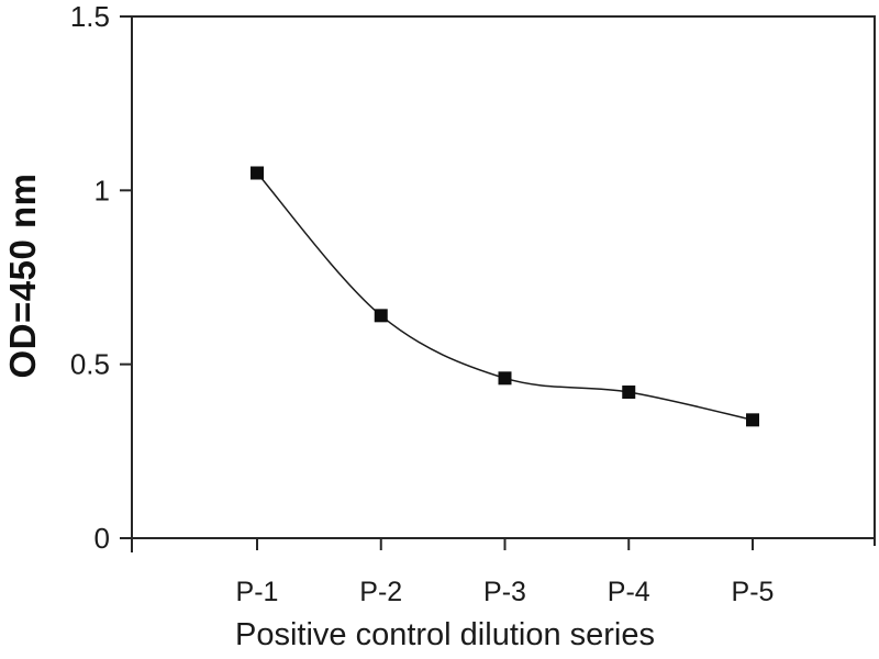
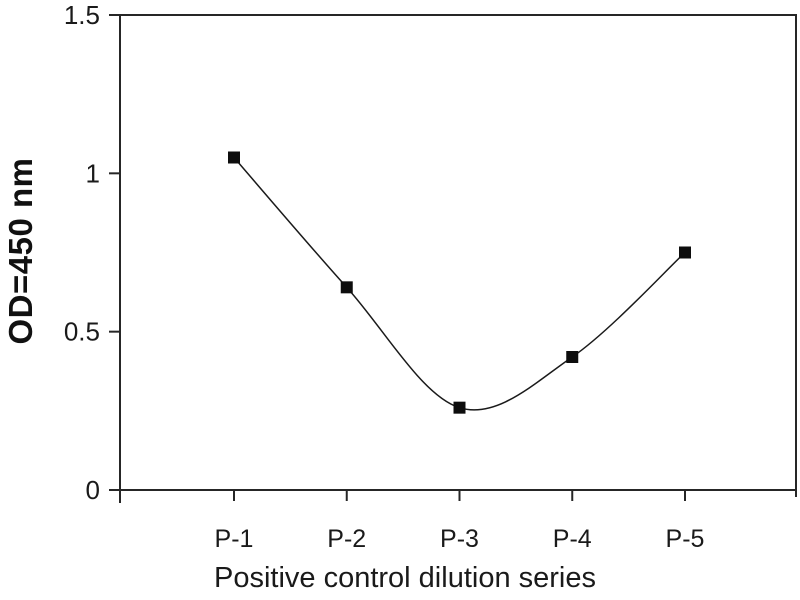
P-3: 0.46 -> 0.26
P-5: 0.34 -> 0.75
